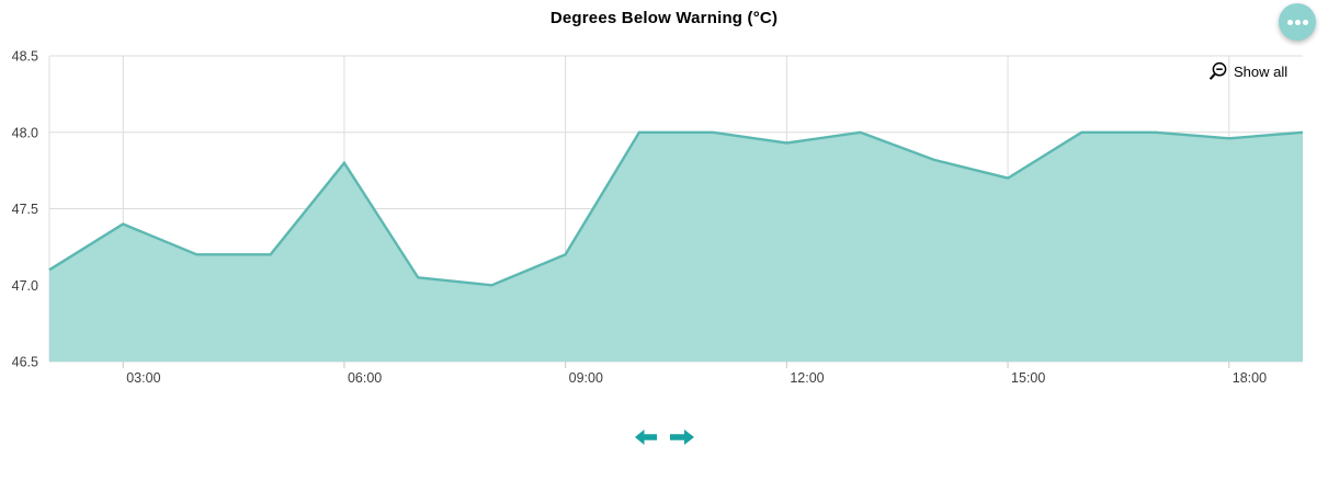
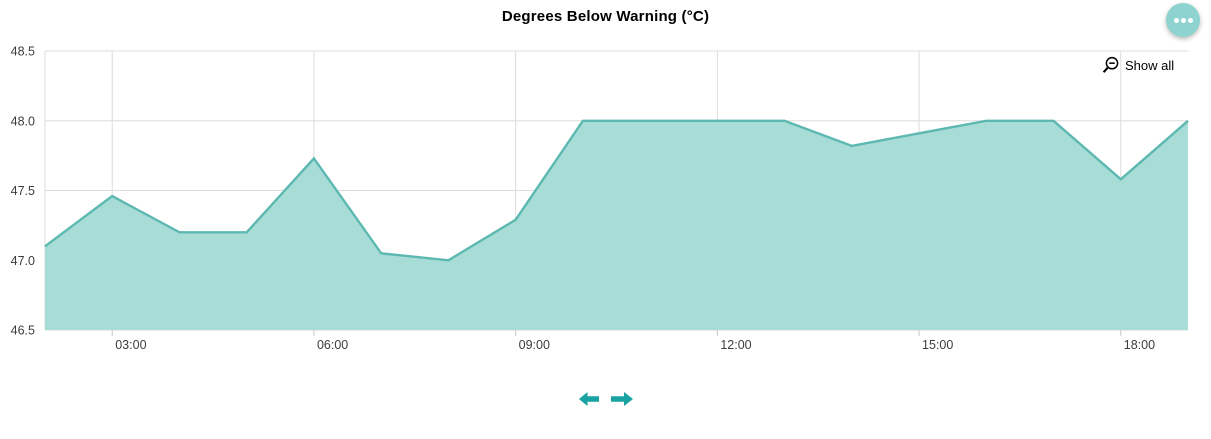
03:00: 47.40 -> 47.46
06:00: 47.80 -> 47.73
09:00: 47.20 -> 47.29
12:00: 47.93 -> 48.00
15:00: 47.70 -> 47.91
18:00: 47.96 -> 47.58
